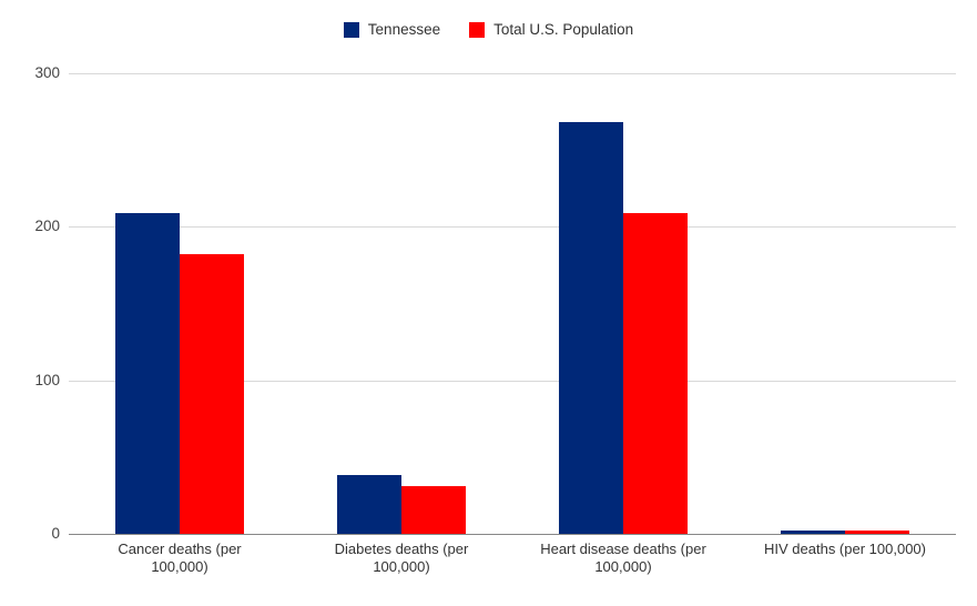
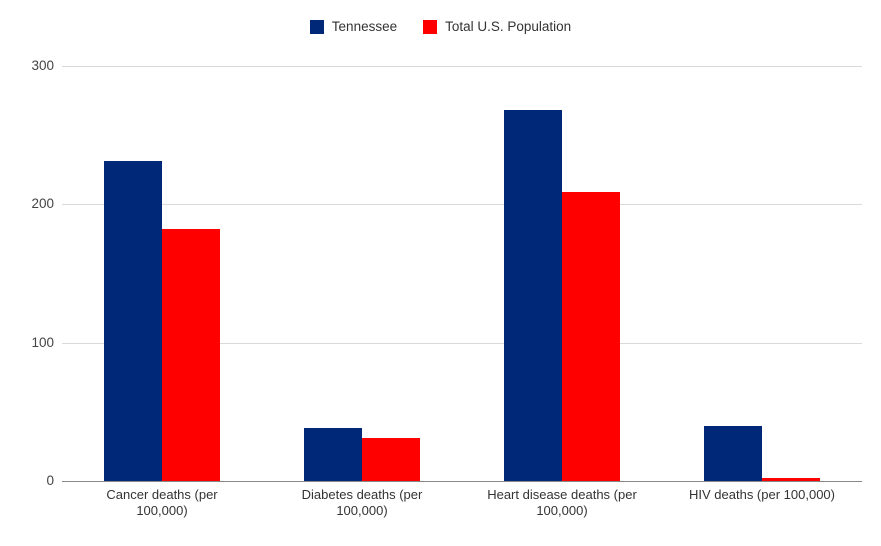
Tennessee/Cancer deaths (per 100,000): 209 -> 231
Tennessee/HIV deaths (per 100,000): 2 -> 40
